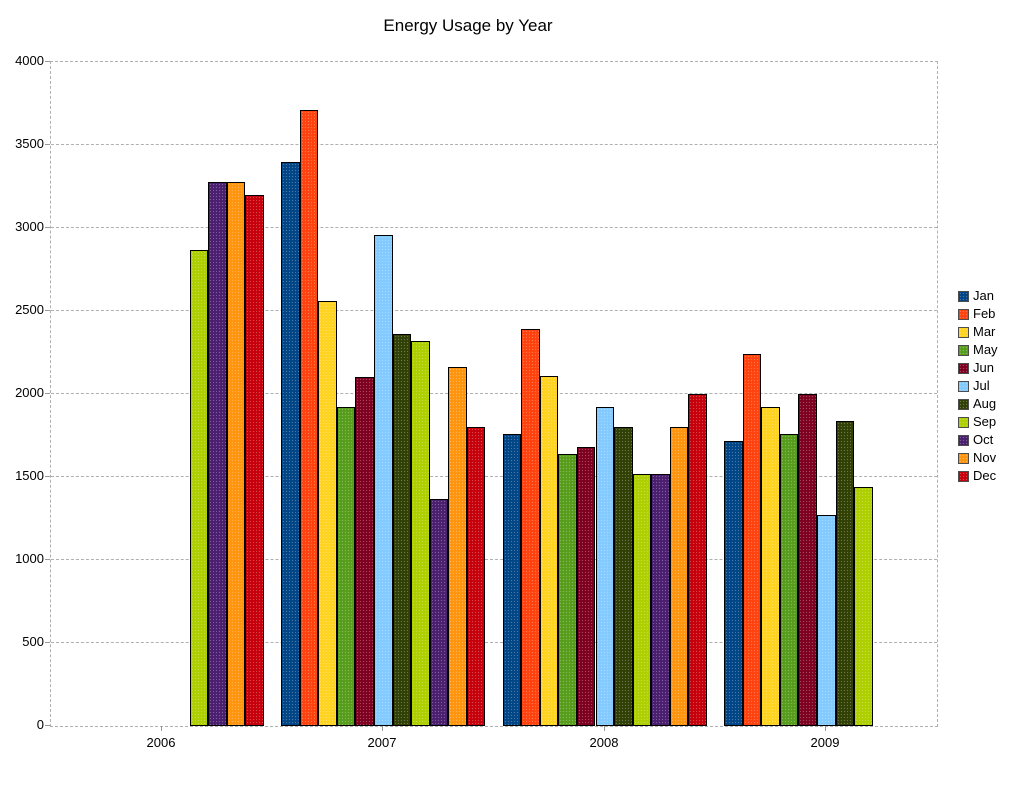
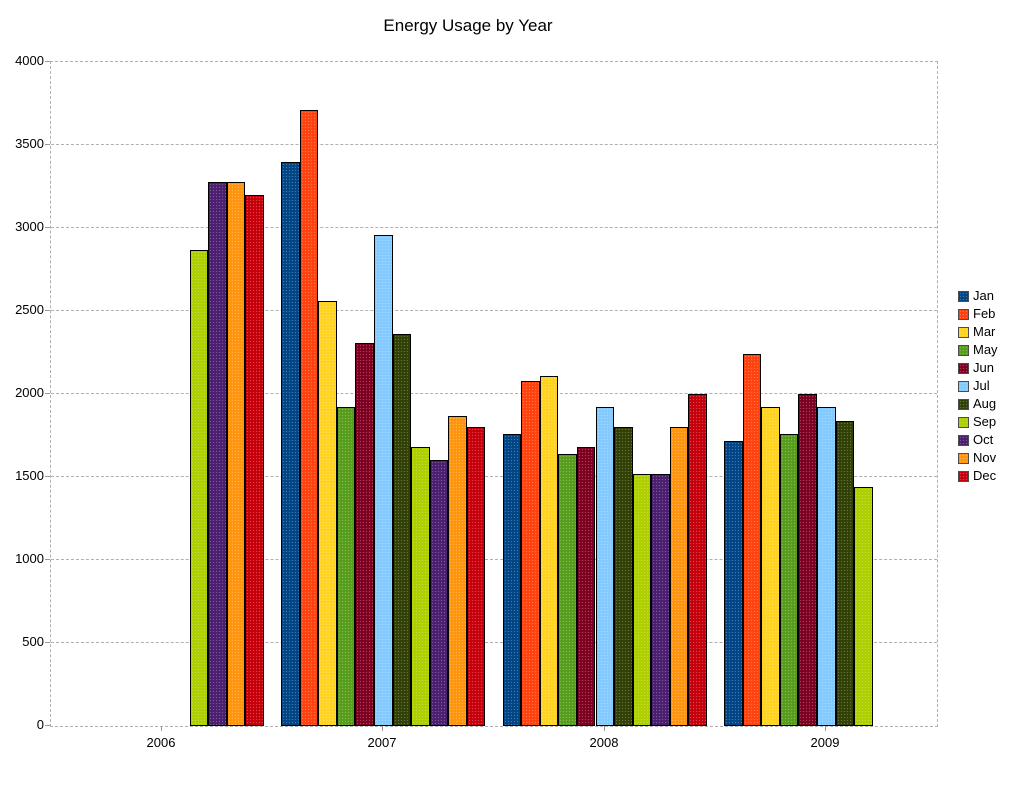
Jun/2007: 2100 -> 2310
Sep/2007: 2320 -> 1680
Oct/2007: 1370 -> 1600
Nov/2007: 2160 -> 1870
Feb/2008: 2390 -> 2080
Jul/2009: 1270 -> 1920
